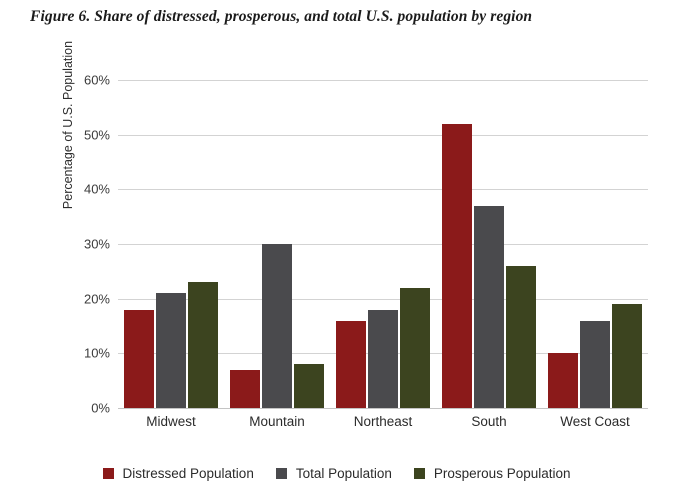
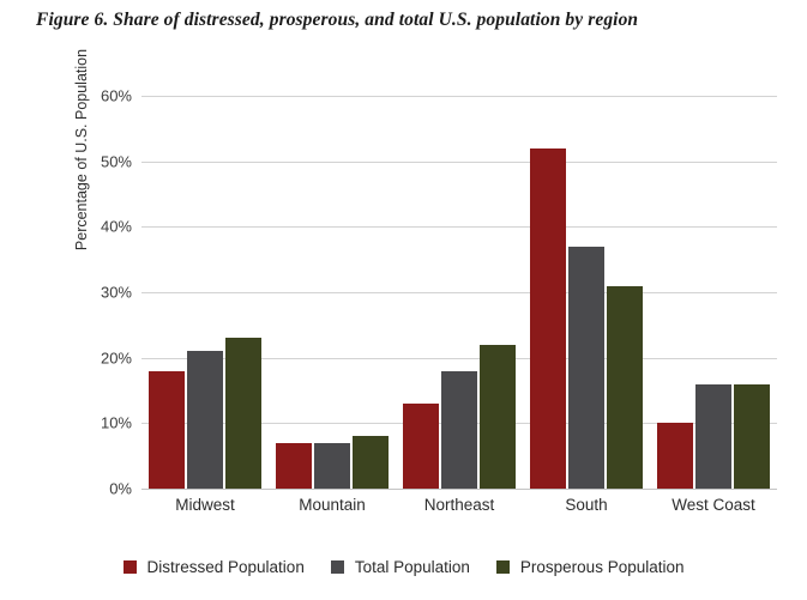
Total Population/Mountain: 30% -> 7%
Distressed Population/Northeast: 16% -> 13%
Prosperous Population/South: 26% -> 31%
Prosperous Population/West Coast: 19% -> 16%
